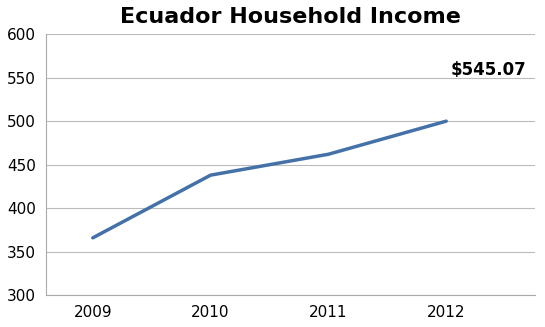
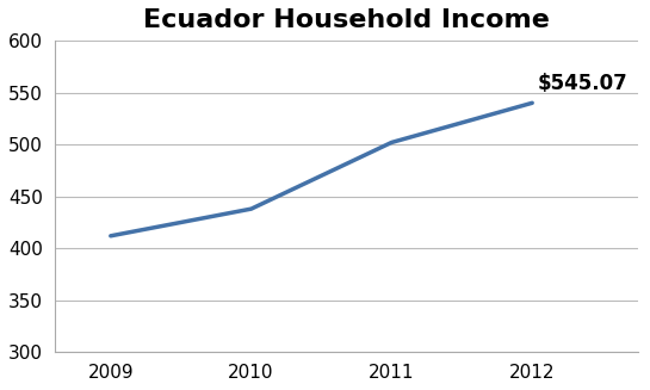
2009: 366 -> 412
2011: 462 -> 502
2012: 500 -> 540
